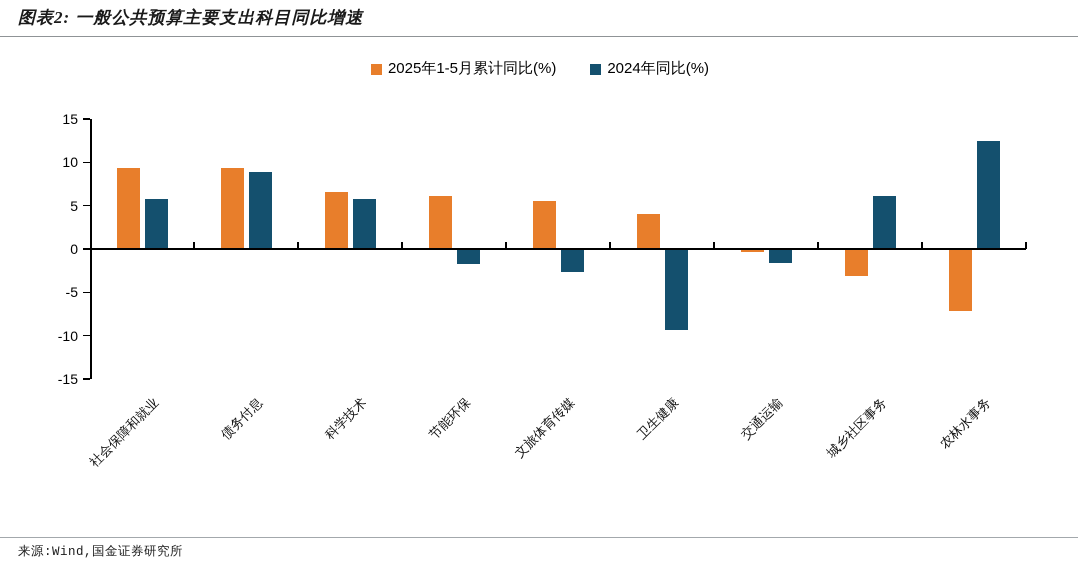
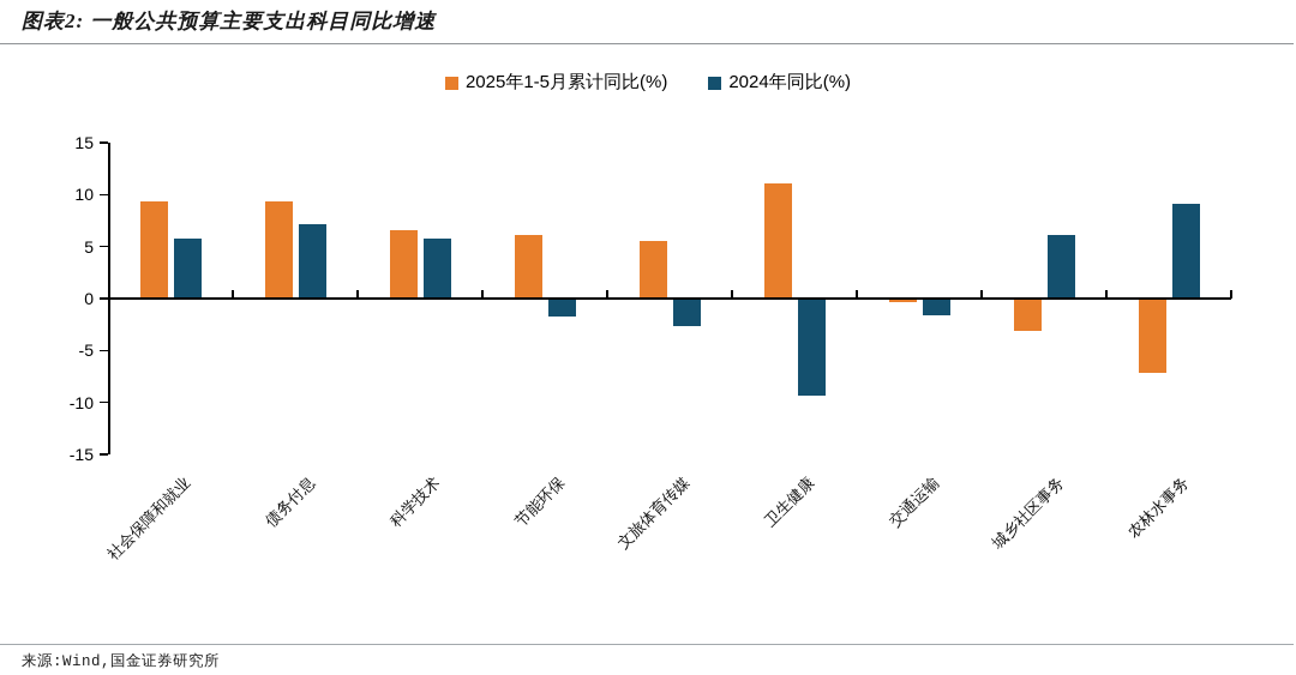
2024年同比(%)/债务付息: 9 -> 7
2025年1-5月累计同比(%)/卫生健康: 4 -> 11
2024年同比(%)/农林水事务: 12 -> 9
